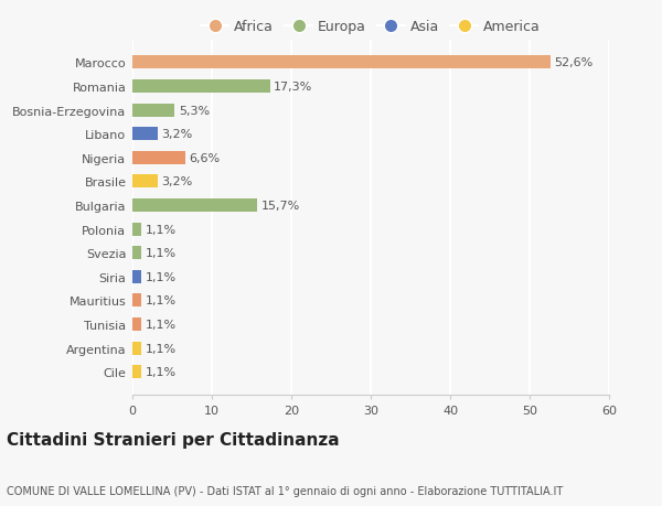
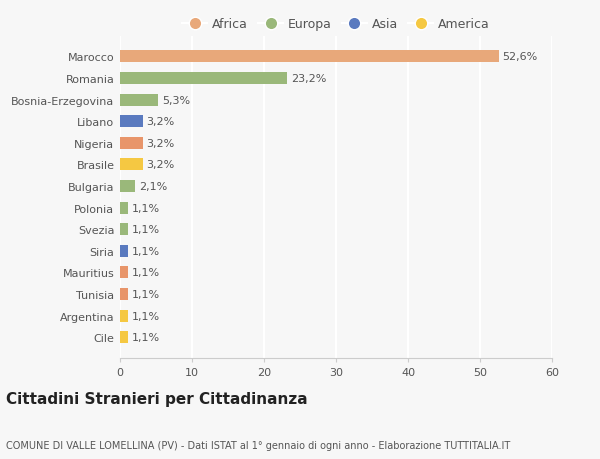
Romania: 17,3% -> 23,2%
Nigeria: 6,6% -> 3,2%
Bulgaria: 15,7% -> 2,1%
